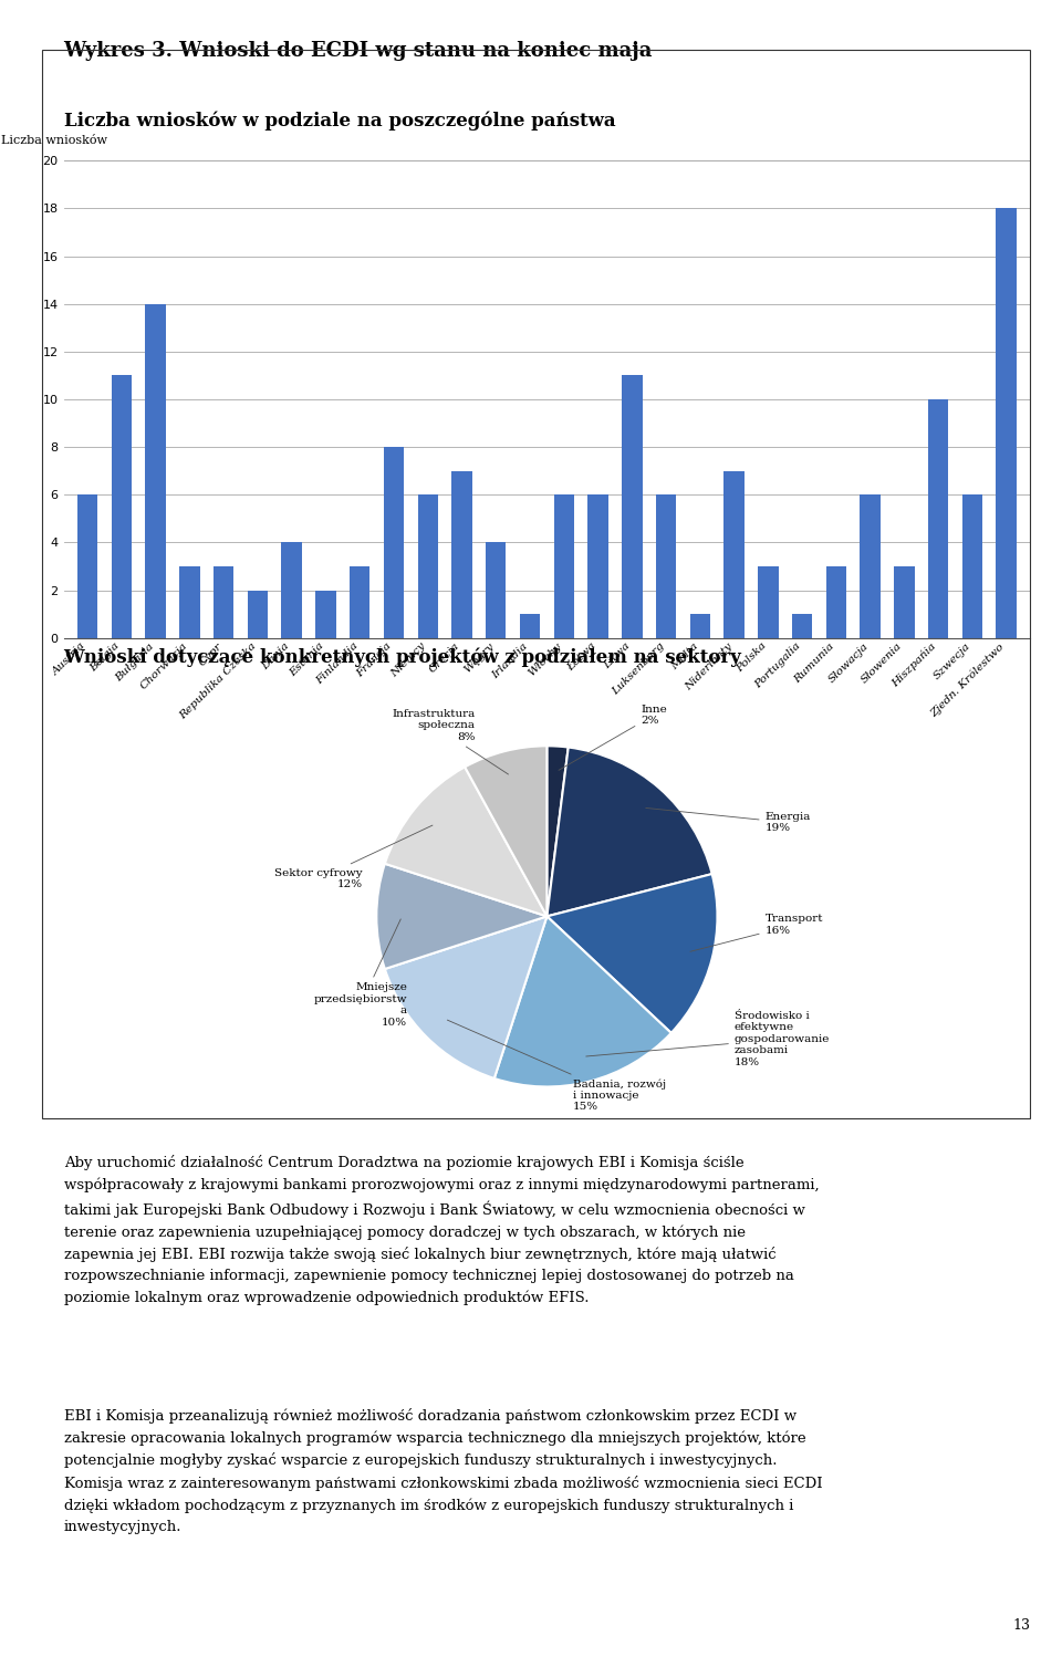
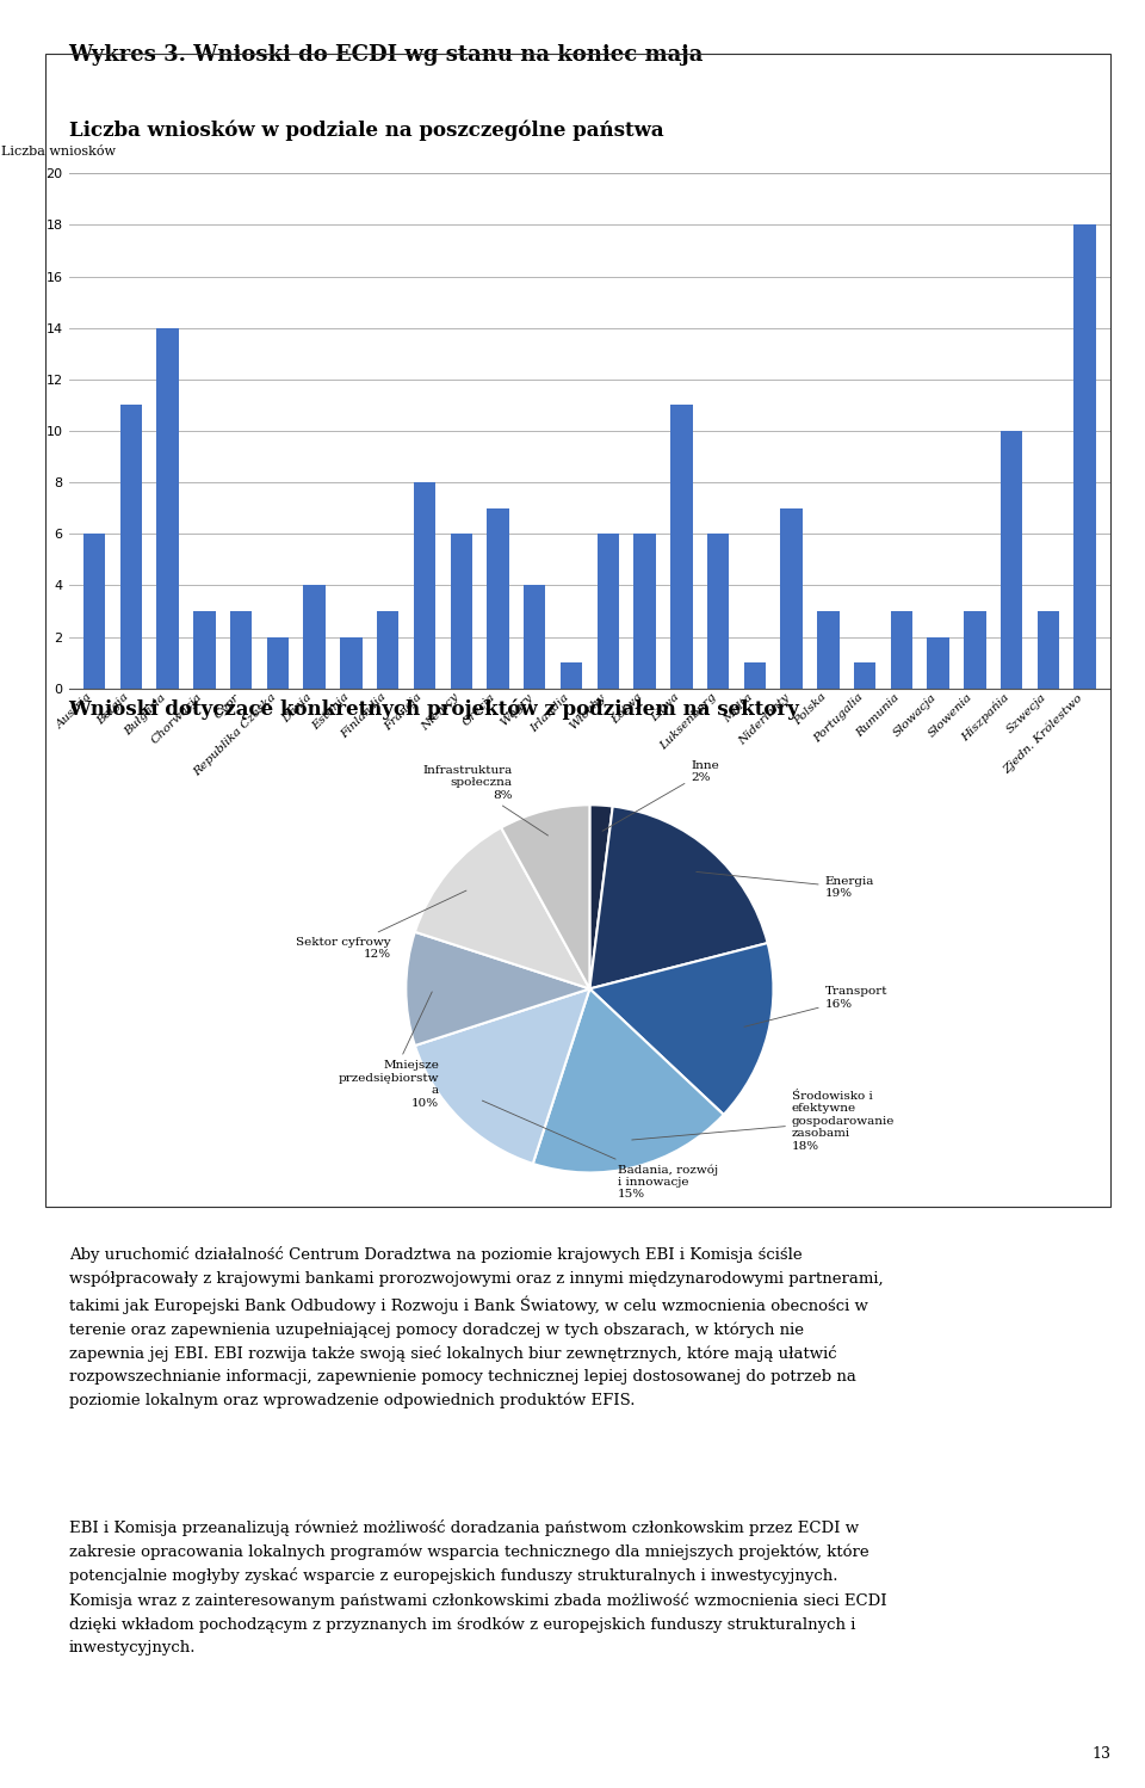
Słowacja: 6 -> 2
Szwecja: 6 -> 3
